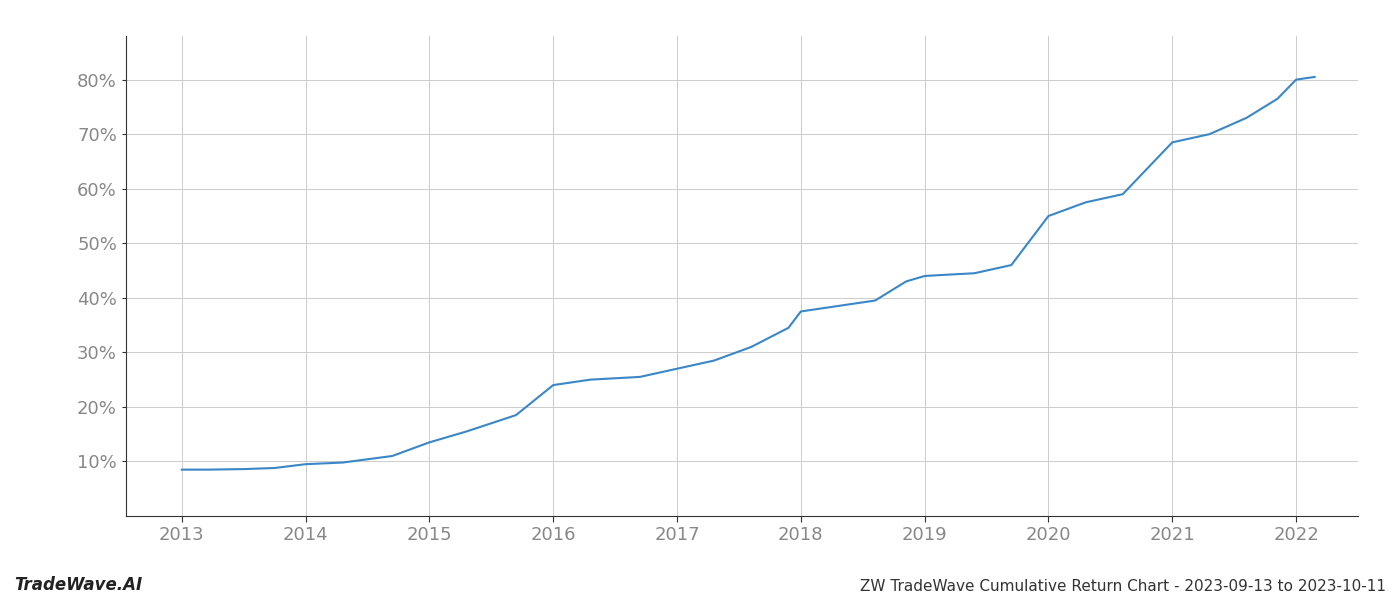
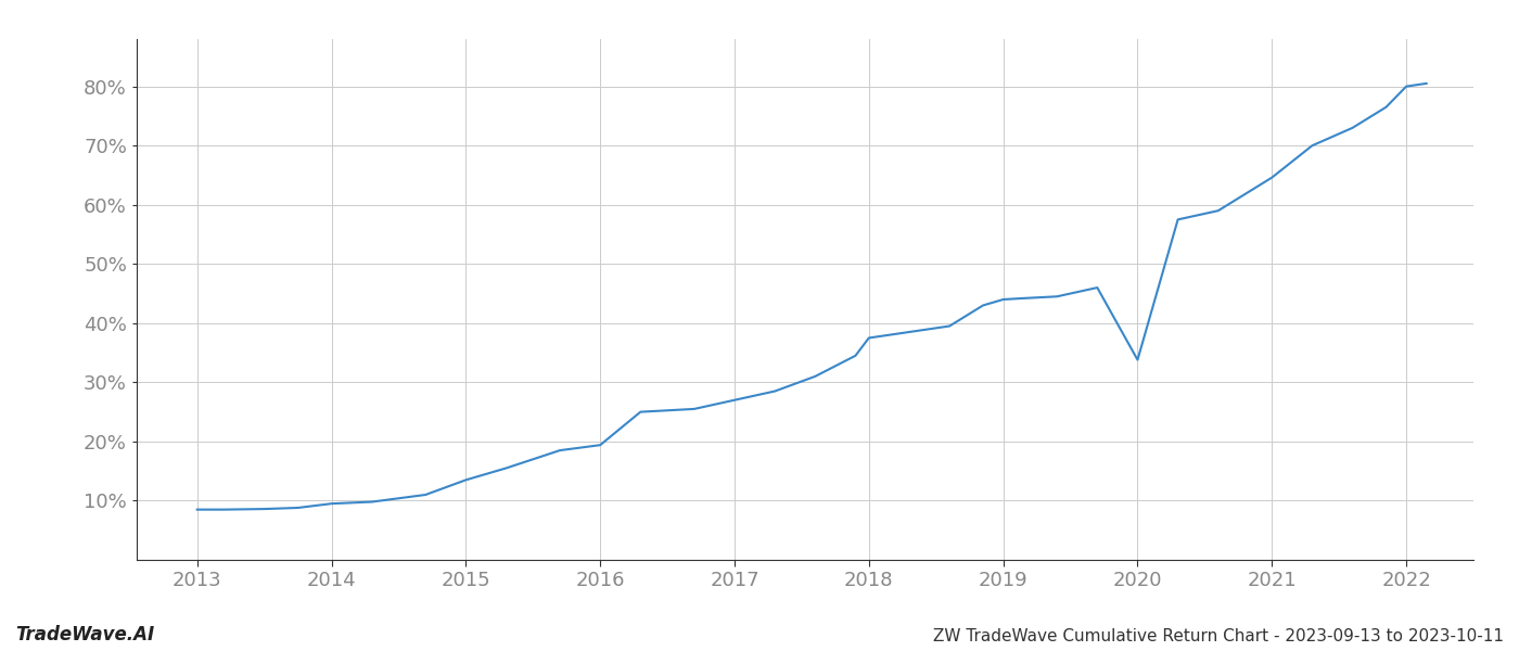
2016: 24.0% -> 19.4%
2020: 55.0% -> 33.8%
2021: 68.5% -> 64.6%
